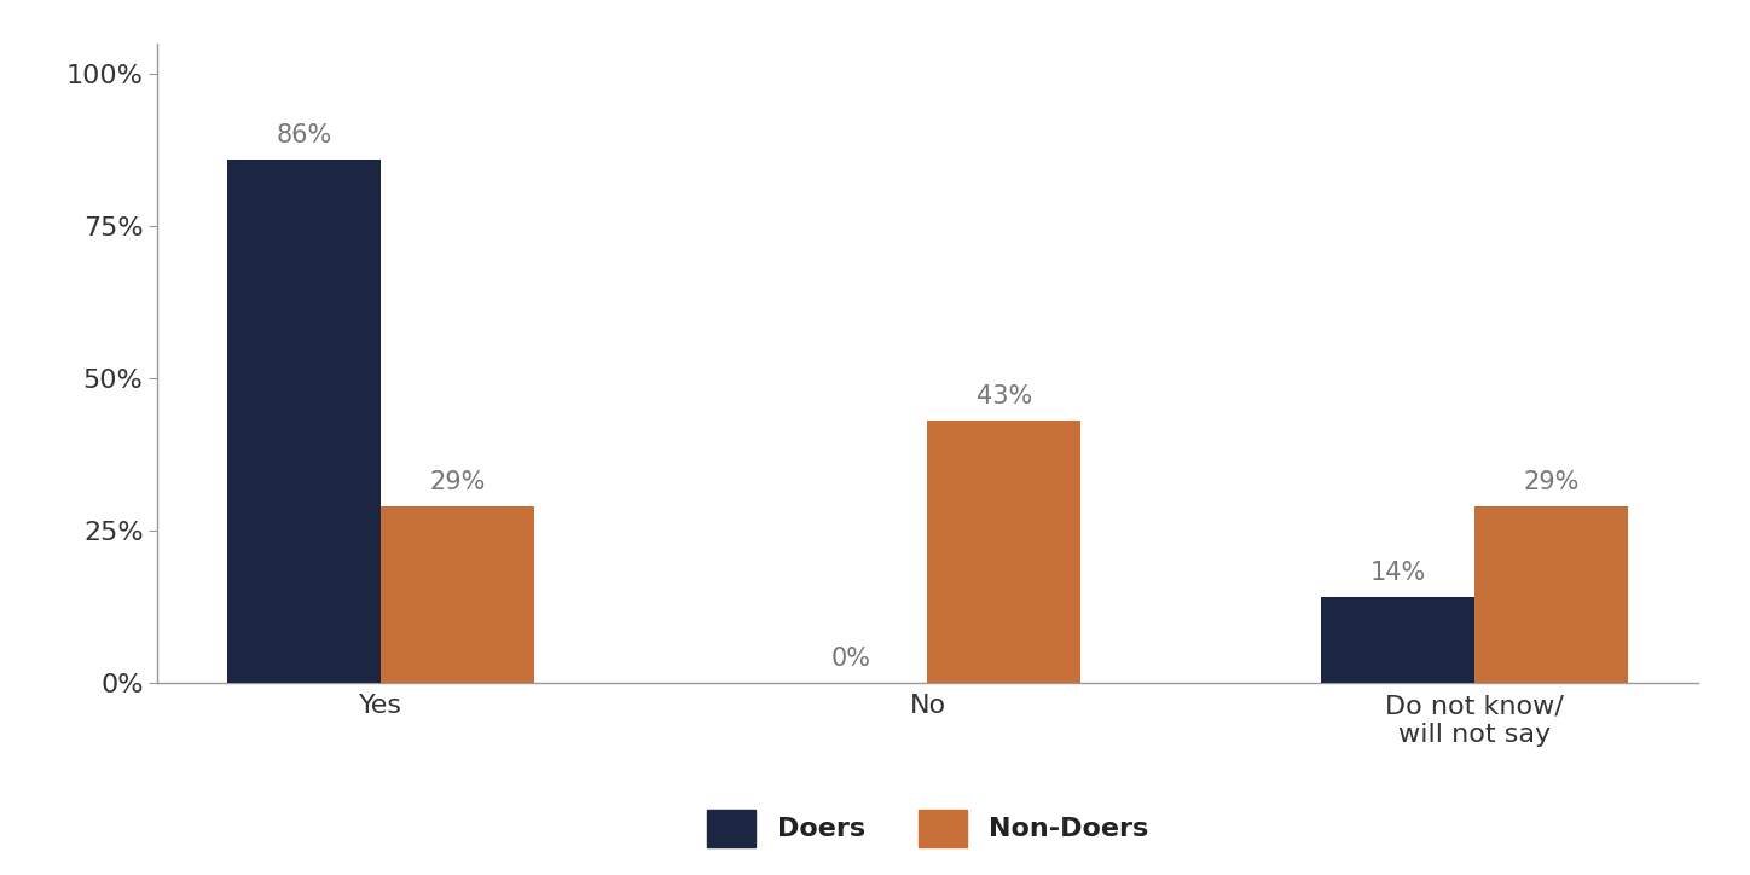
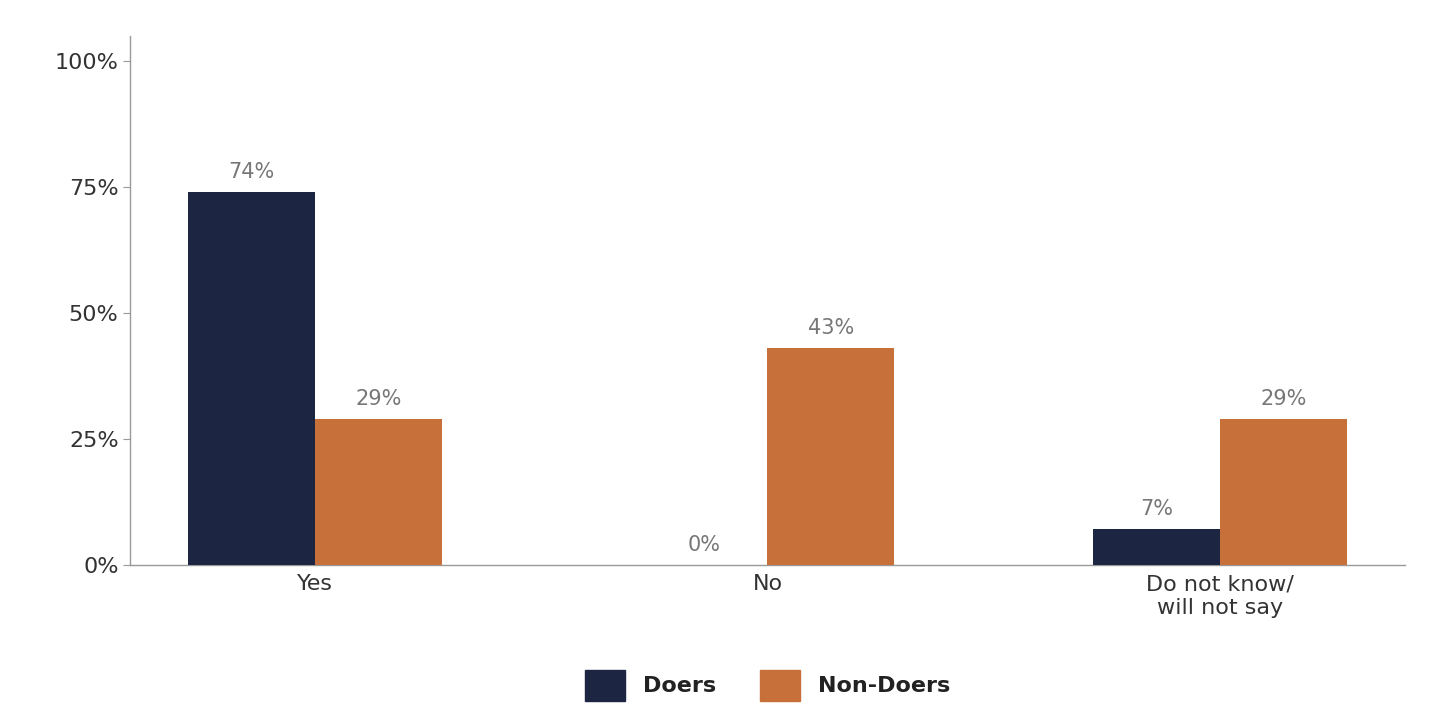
Doers/Yes: 86% -> 74%
Doers/Do not know/ will not say: 14% -> 7%
